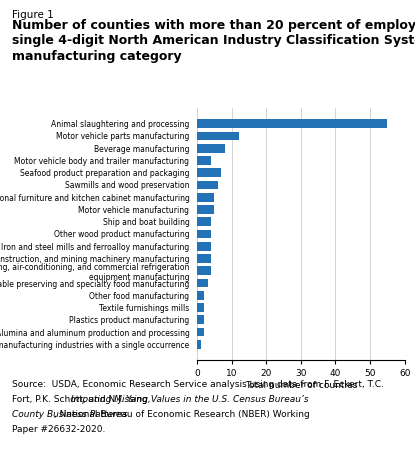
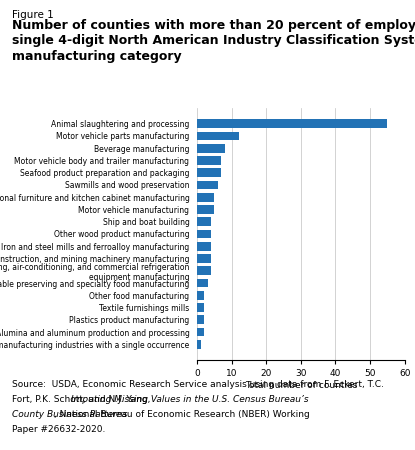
Motor vehicle body and trailer manufacturing: 4 -> 7
